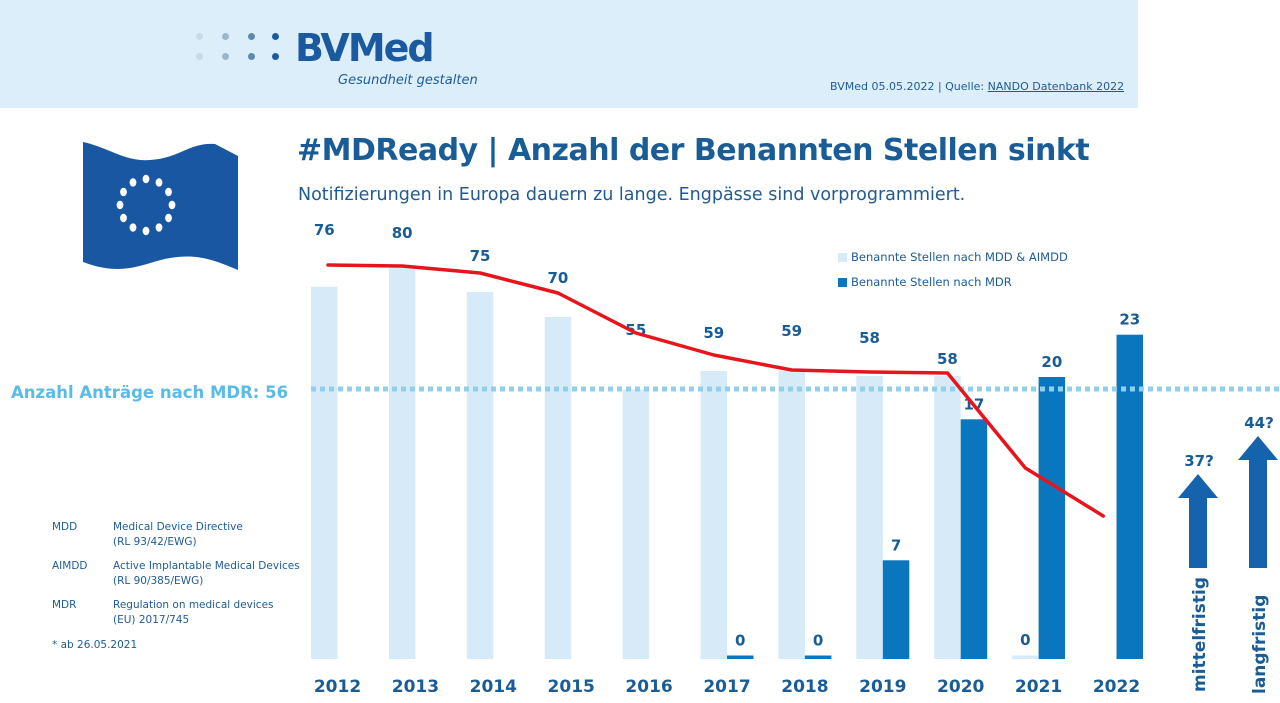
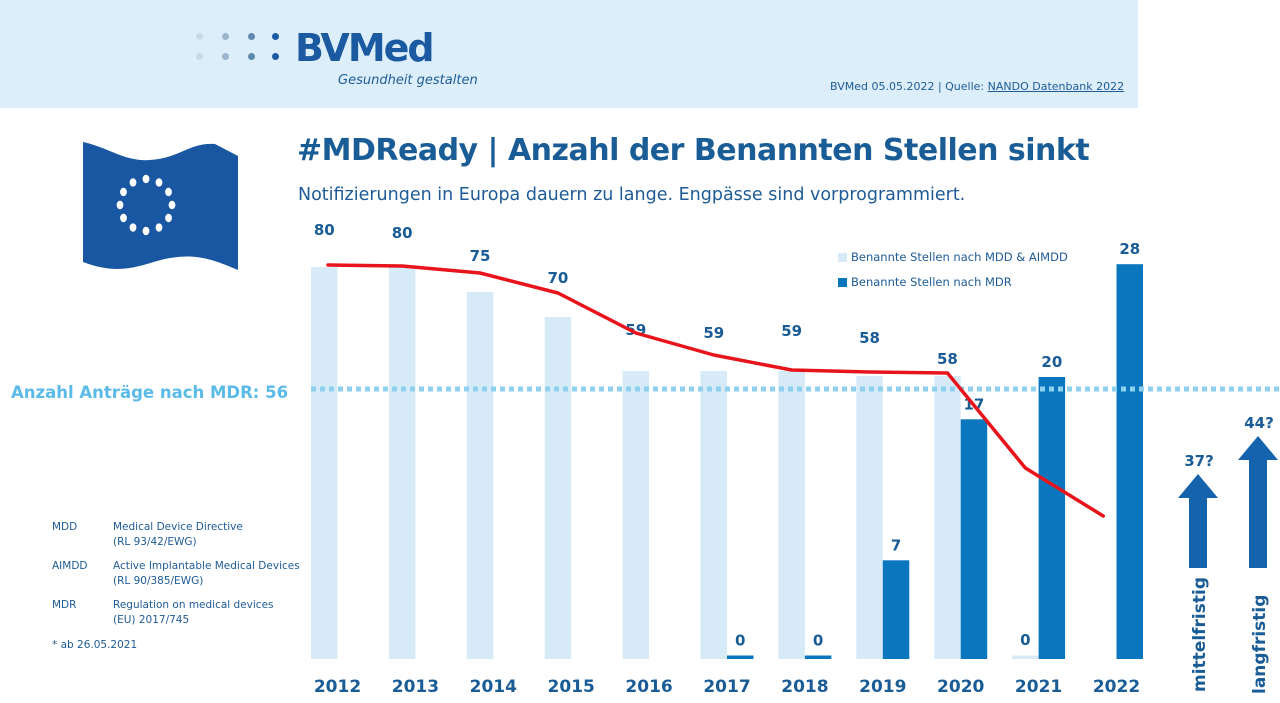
Benannte Stellen nach MDD & AIMDD/2012: 76 -> 80
Benannte Stellen nach MDD & AIMDD/2016: 55 -> 59
Benannte Stellen nach MDR/2022: 23 -> 28
